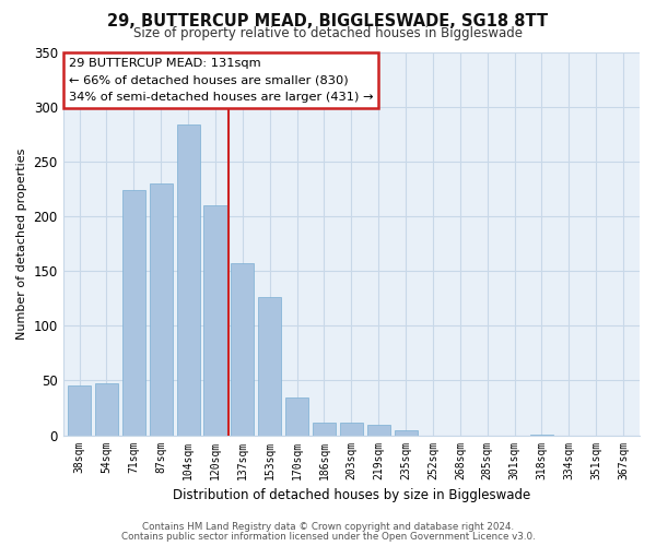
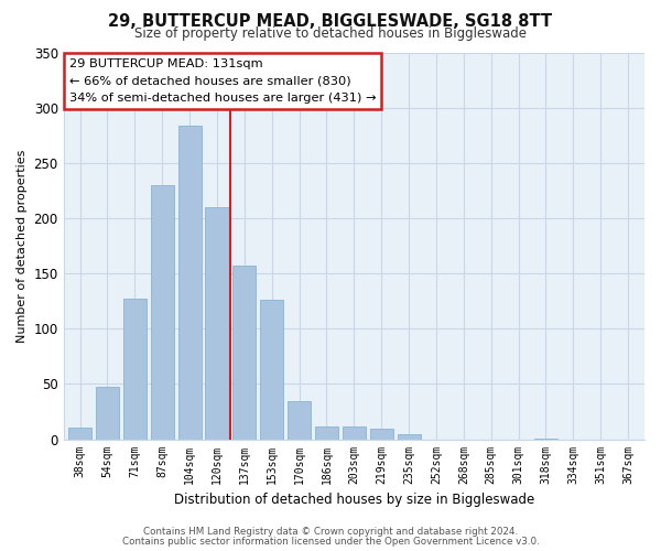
38sqm: 45 -> 11
71sqm: 224 -> 127
